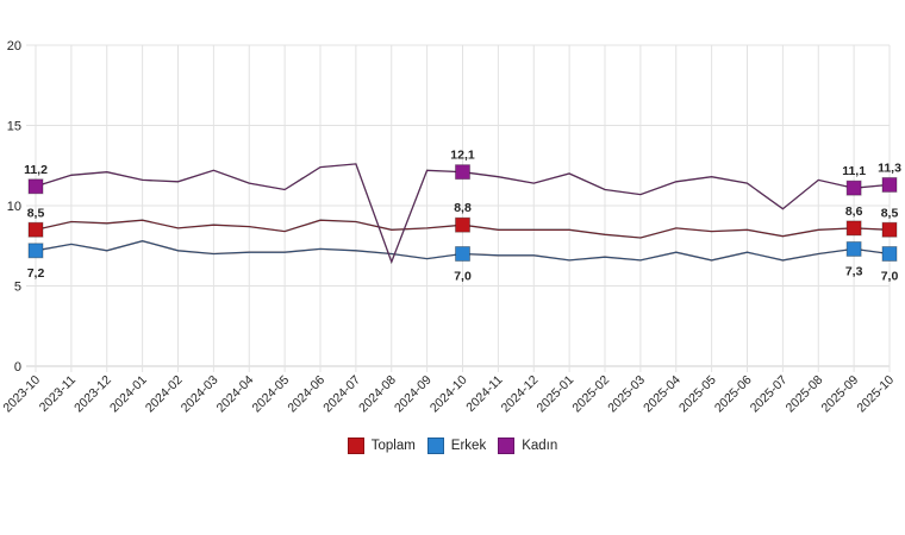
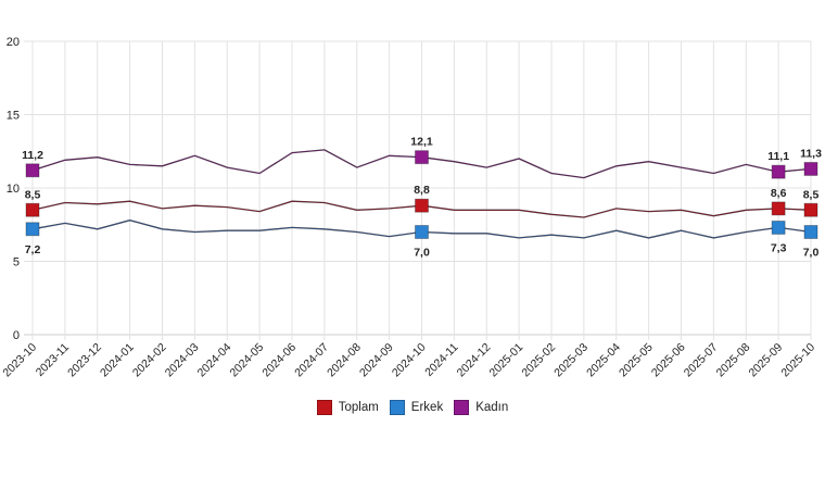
Kadın/2024-08: 6.5 -> 11.4
Kadın/2025-07: 9.8 -> 11.0
